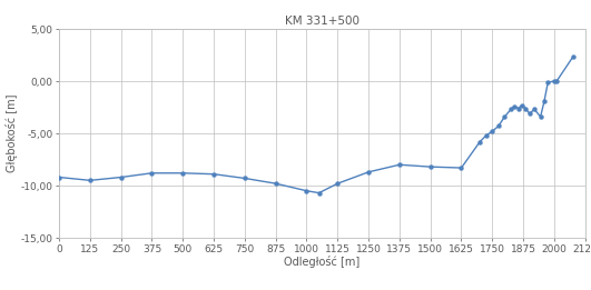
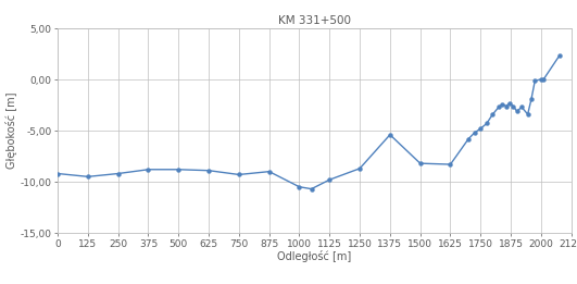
875: -9,8 -> -9,0
1375: -8,0 -> -5,4
